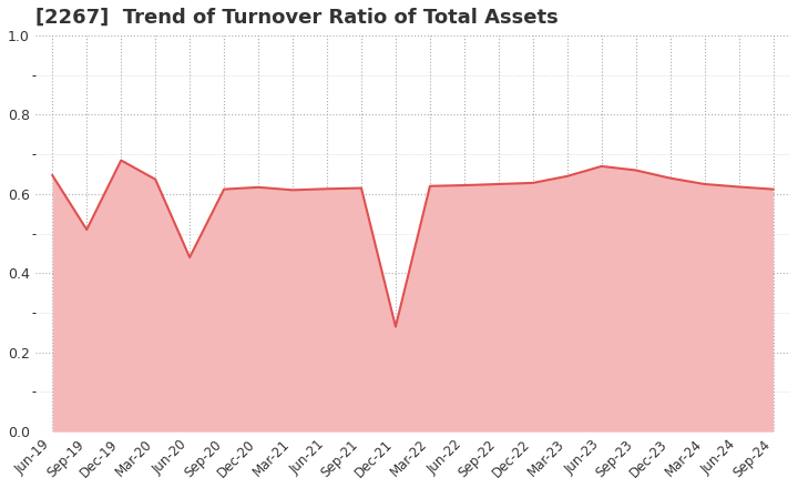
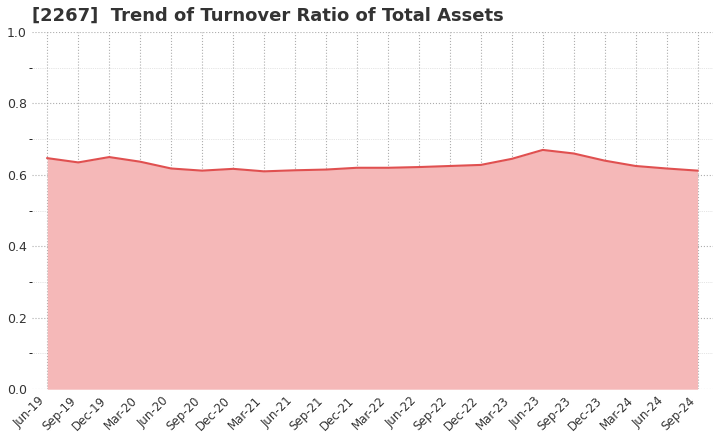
Sep-19: 0.510 -> 0.635
Dec-19: 0.685 -> 0.650
Jun-20: 0.440 -> 0.618
Dec-21: 0.265 -> 0.620
